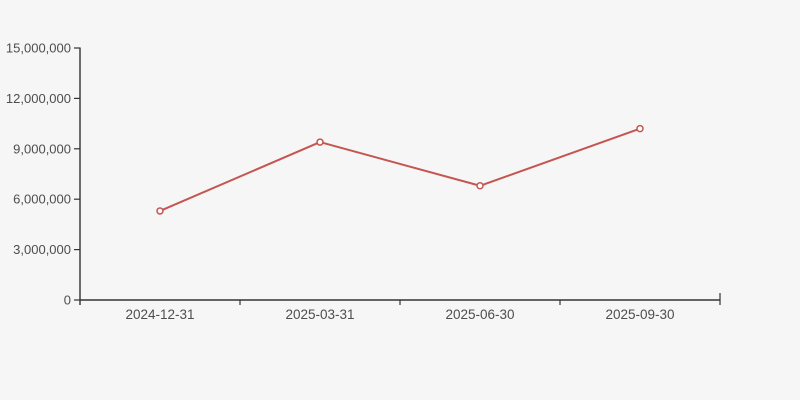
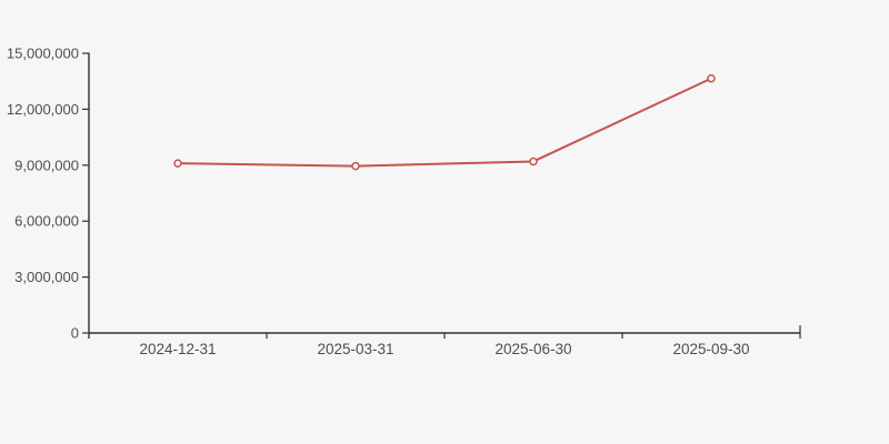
2024-12-31: 5300000 -> 9100000
2025-03-31: 9400000 -> 9000000
2025-06-30: 6800000 -> 9200000
2025-09-30: 10200000 -> 13600000
